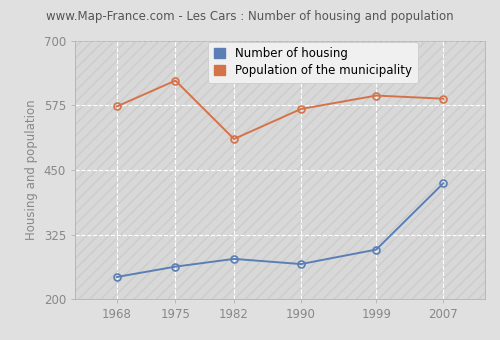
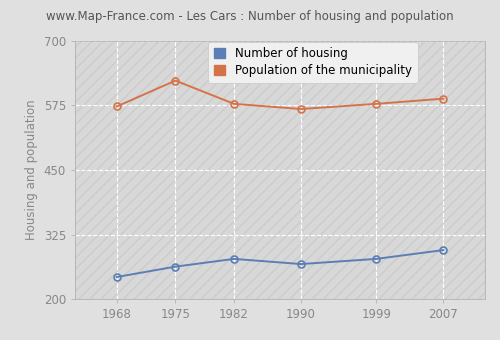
Population of the municipality/1982: 510 -> 578
Number of housing/1999: 296 -> 278
Population of the municipality/1999: 594 -> 578
Number of housing/2007: 424 -> 295
